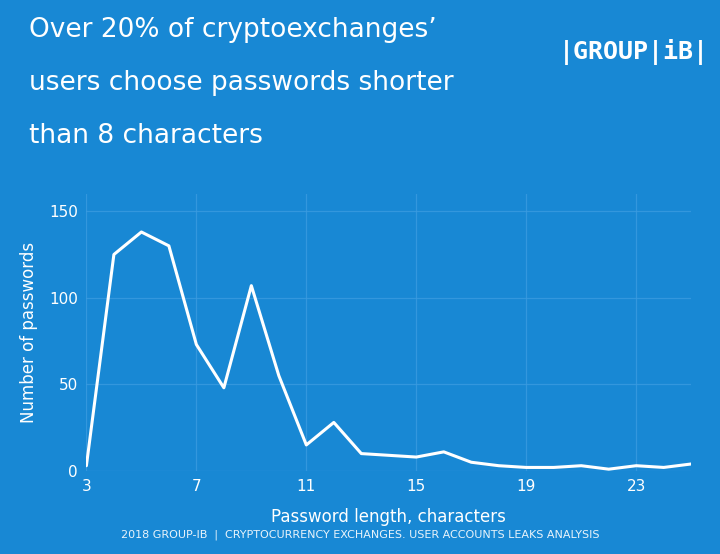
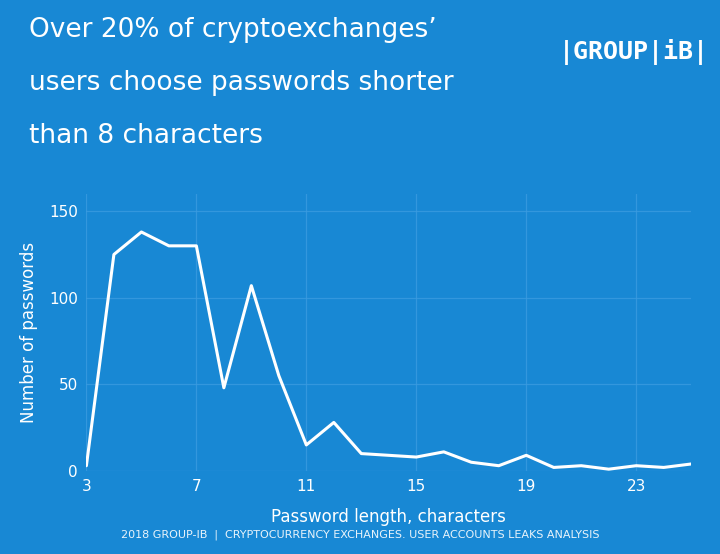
7: 73 -> 130
19: 2 -> 9
